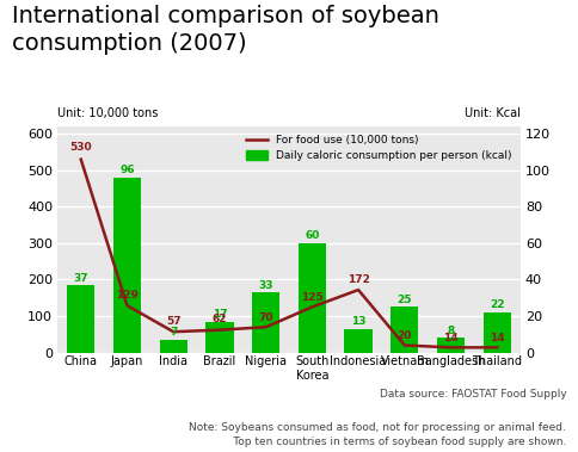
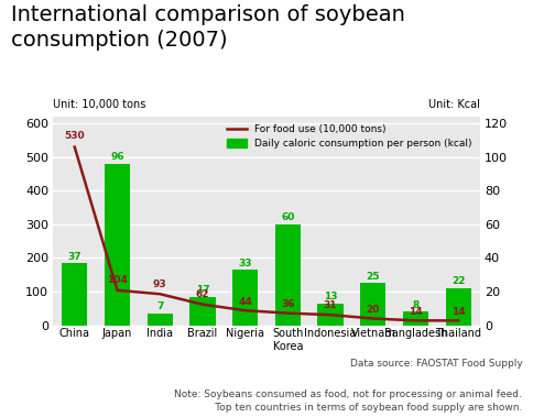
For food use (10,000 tons)/Japan: 129 -> 104
For food use (10,000 tons)/India: 57 -> 93
For food use (10,000 tons)/Nigeria: 70 -> 44
For food use (10,000 tons)/South Korea: 125 -> 36
For food use (10,000 tons)/Indonesia: 172 -> 31
